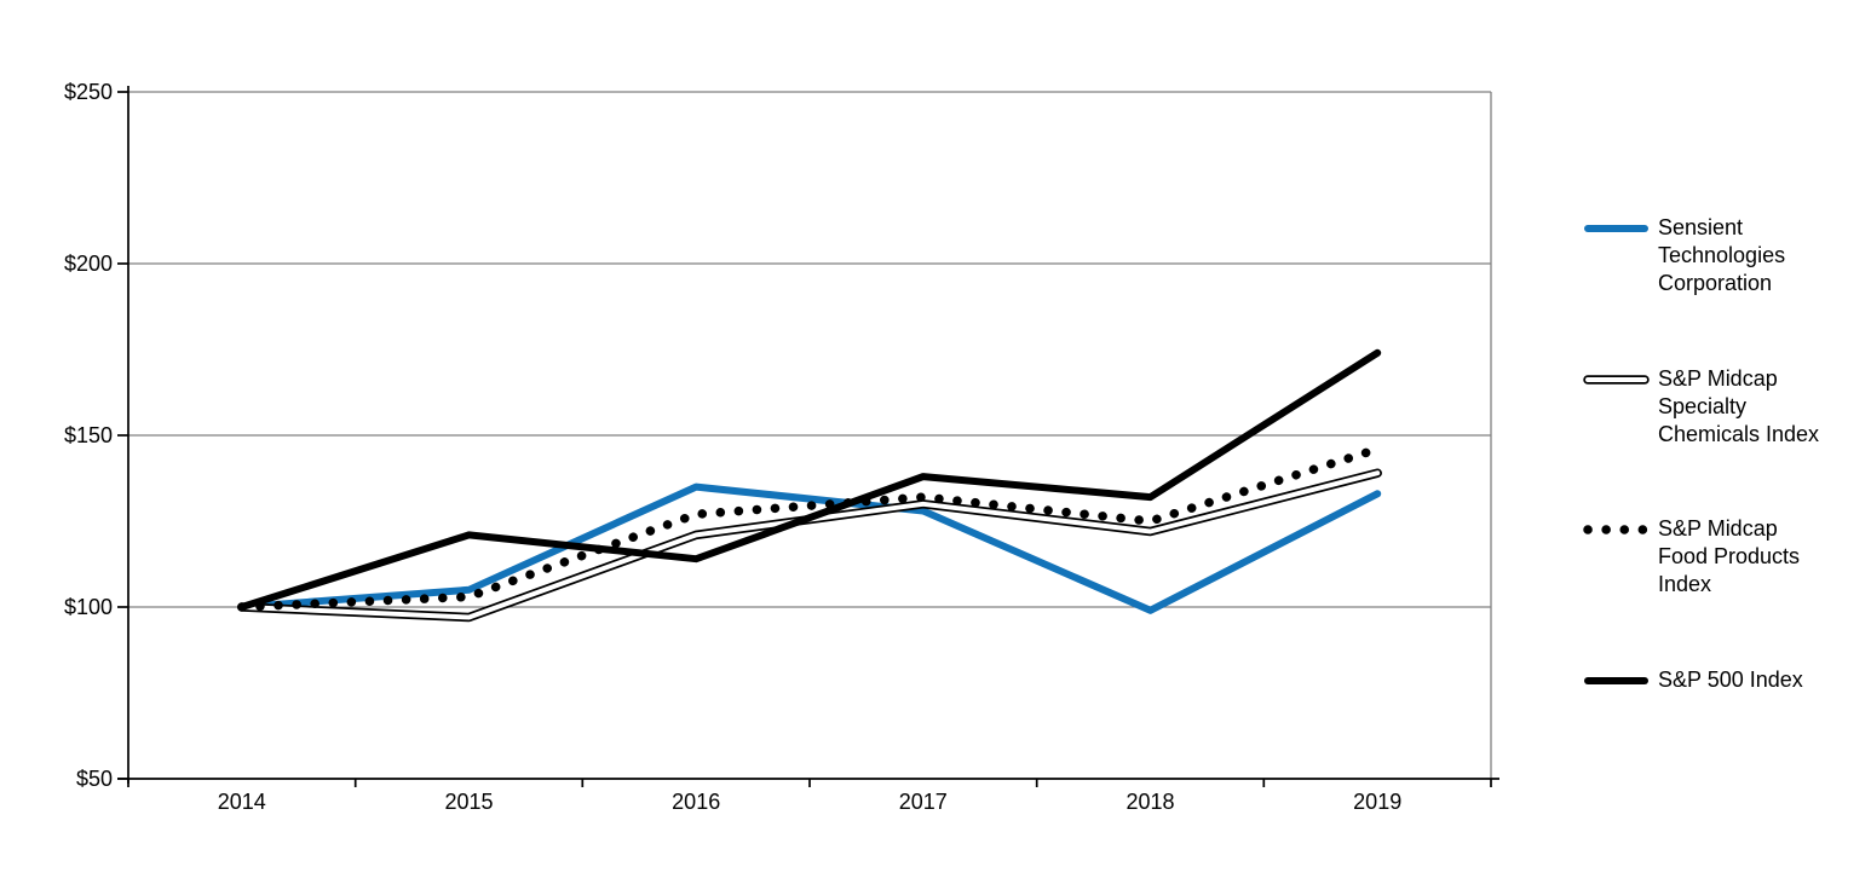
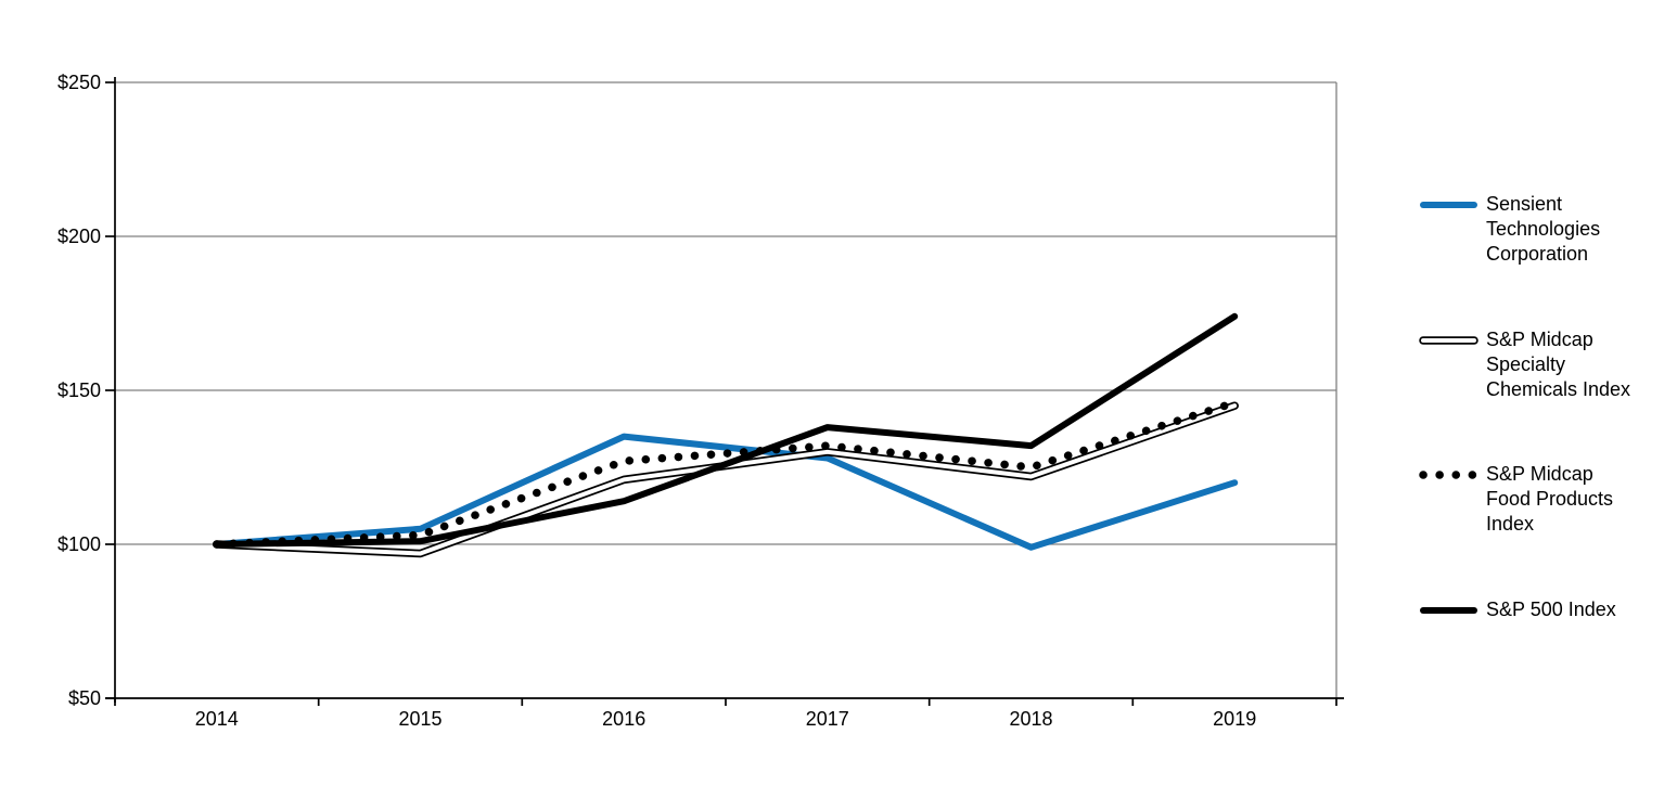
S&P 500 Index/2015: $121 -> $101
Sensient Technologies Corporation/2019: $133 -> $120
S&P Midcap Specialty Chemicals Index/2019: $139 -> $145
